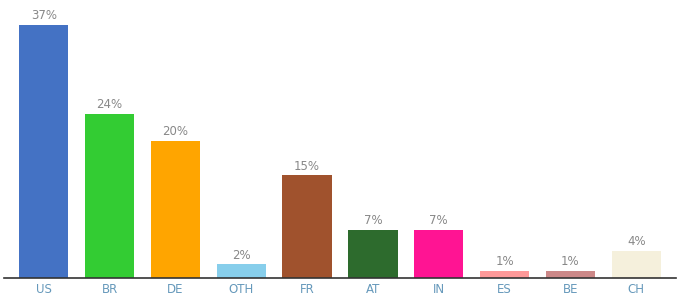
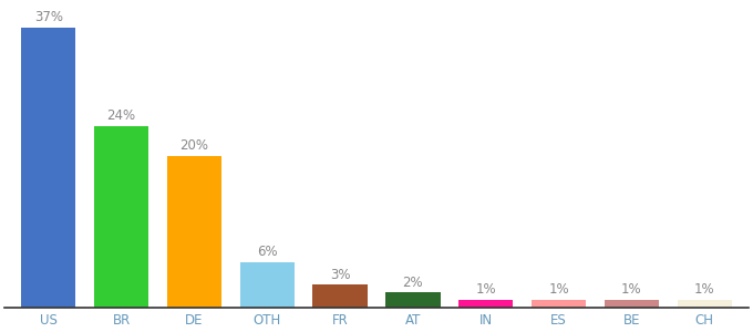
OTH: 2% -> 6%
FR: 15% -> 3%
AT: 7% -> 2%
IN: 7% -> 1%
CH: 4% -> 1%
